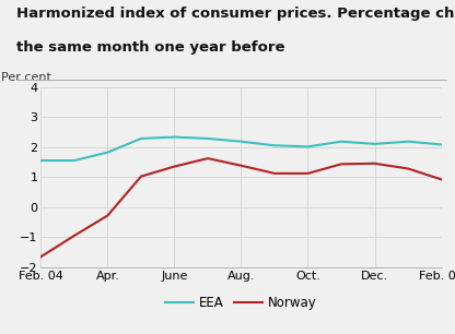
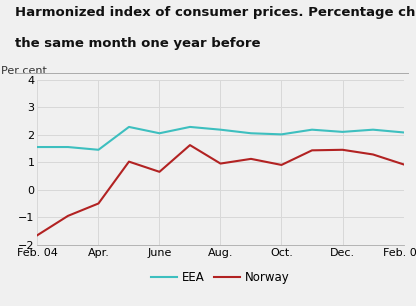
EEA/Apr.: 1.82 -> 1.45
Norway/Apr.: -0.28 -> -0.50
EEA/June: 2.33 -> 2.05
Norway/June: 1.35 -> 0.65
Norway/Aug.: 1.38 -> 0.95
Norway/Oct.: 1.12 -> 0.90
